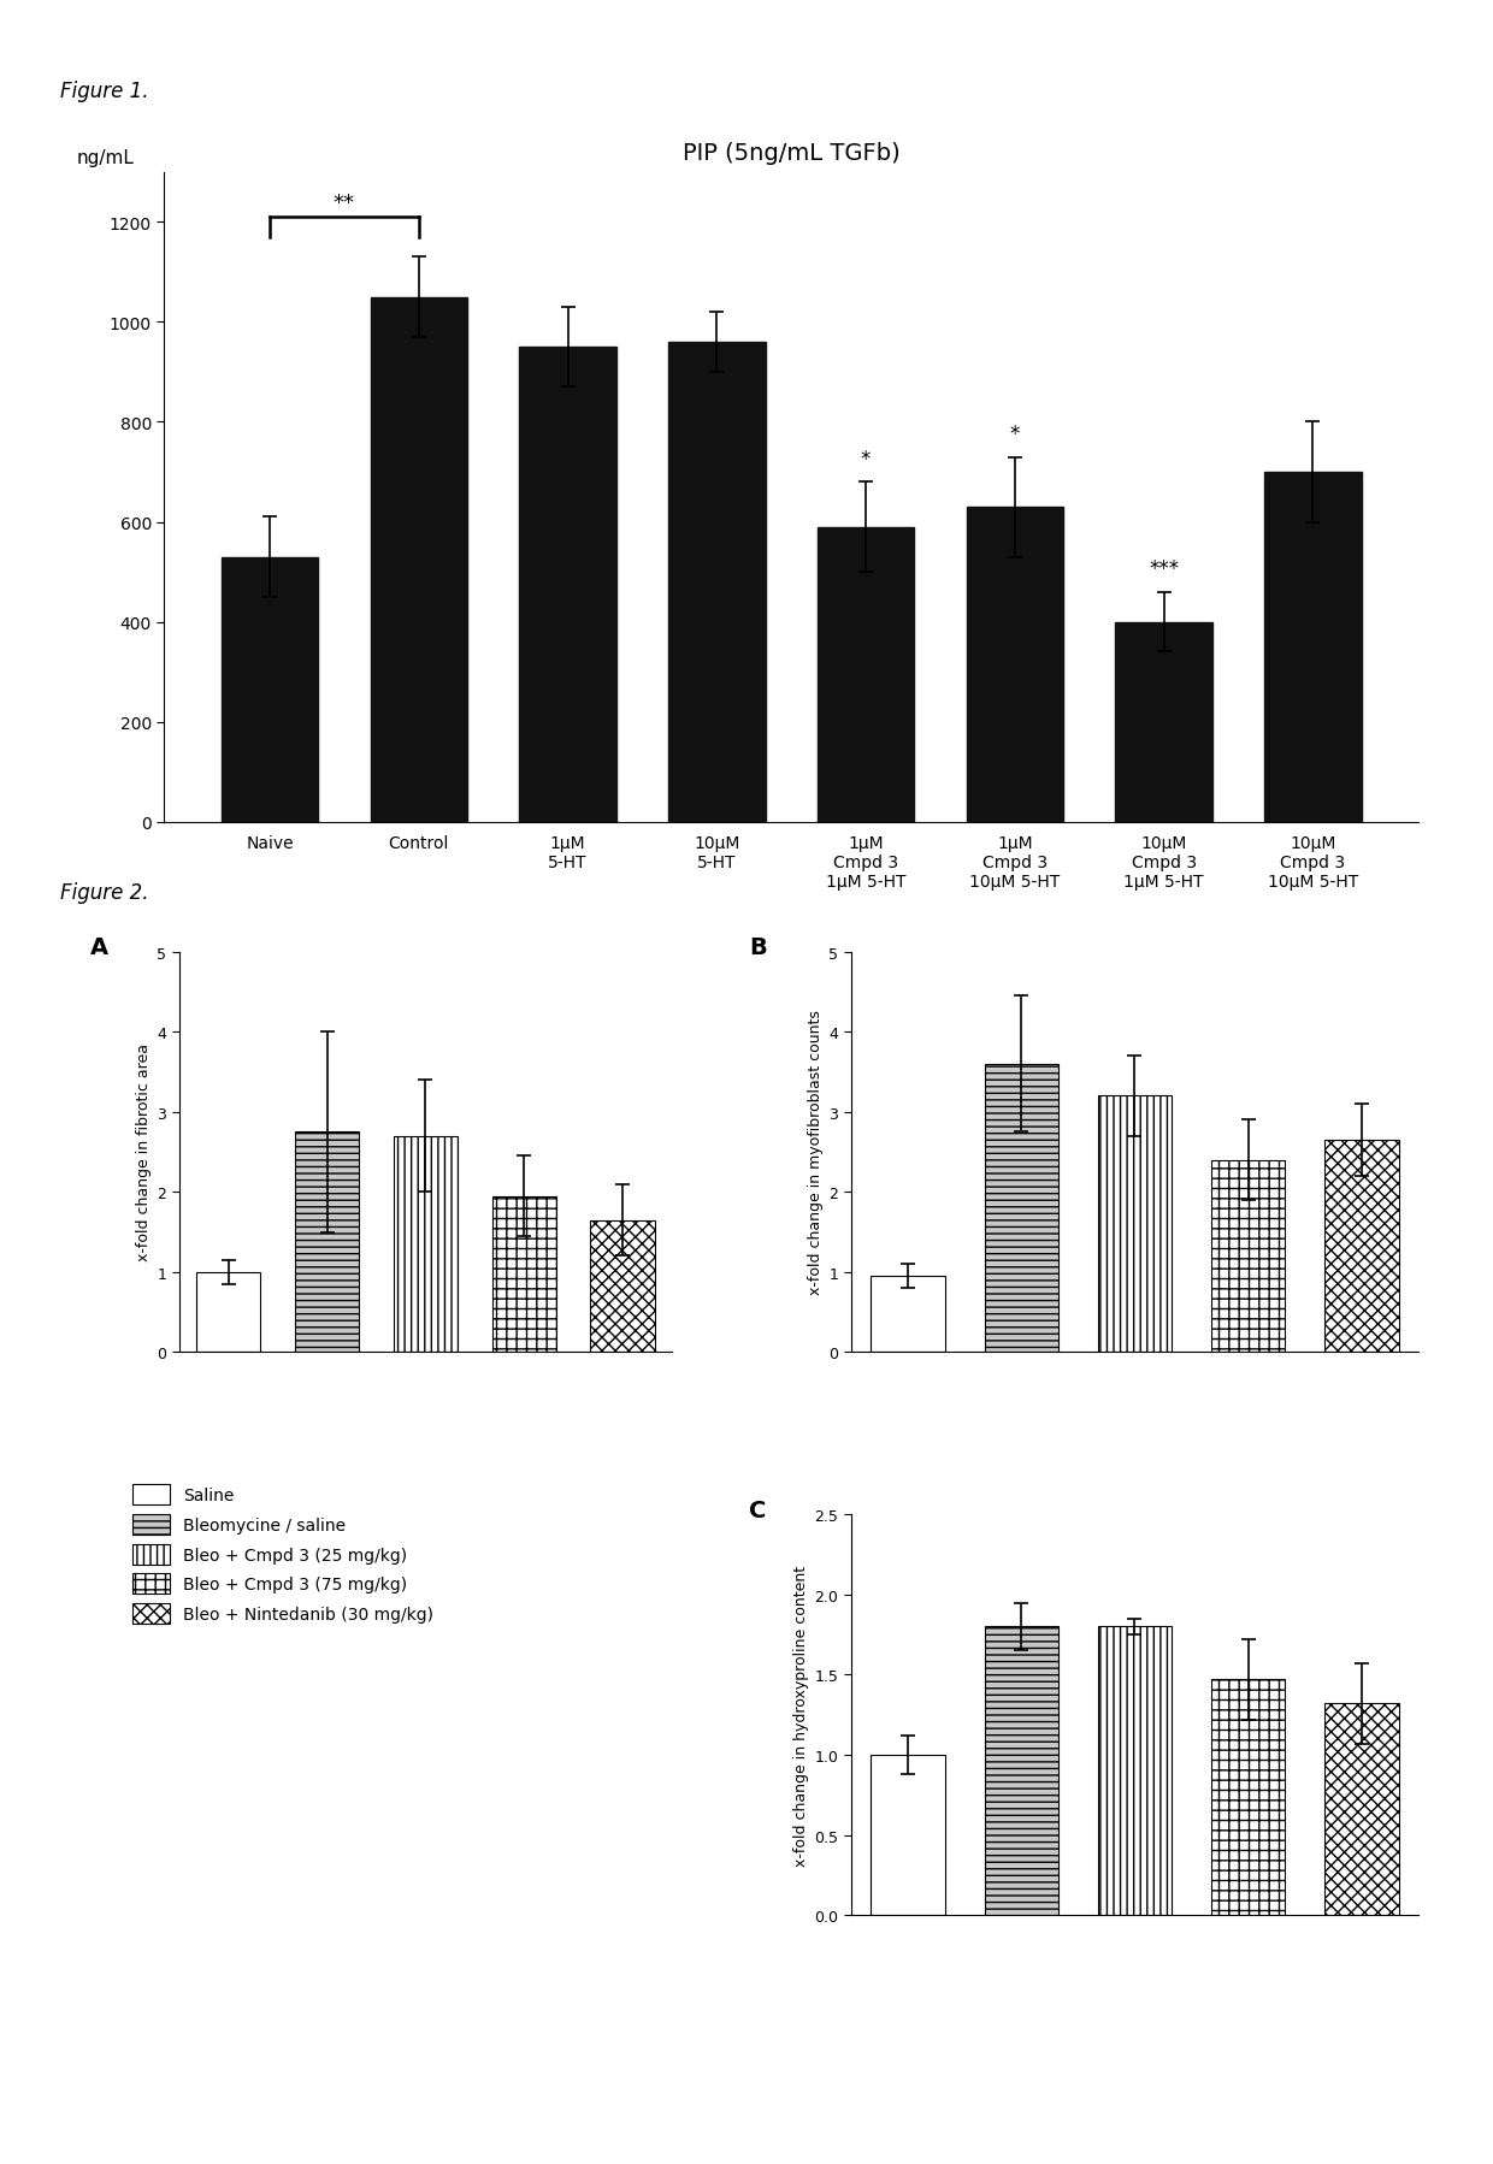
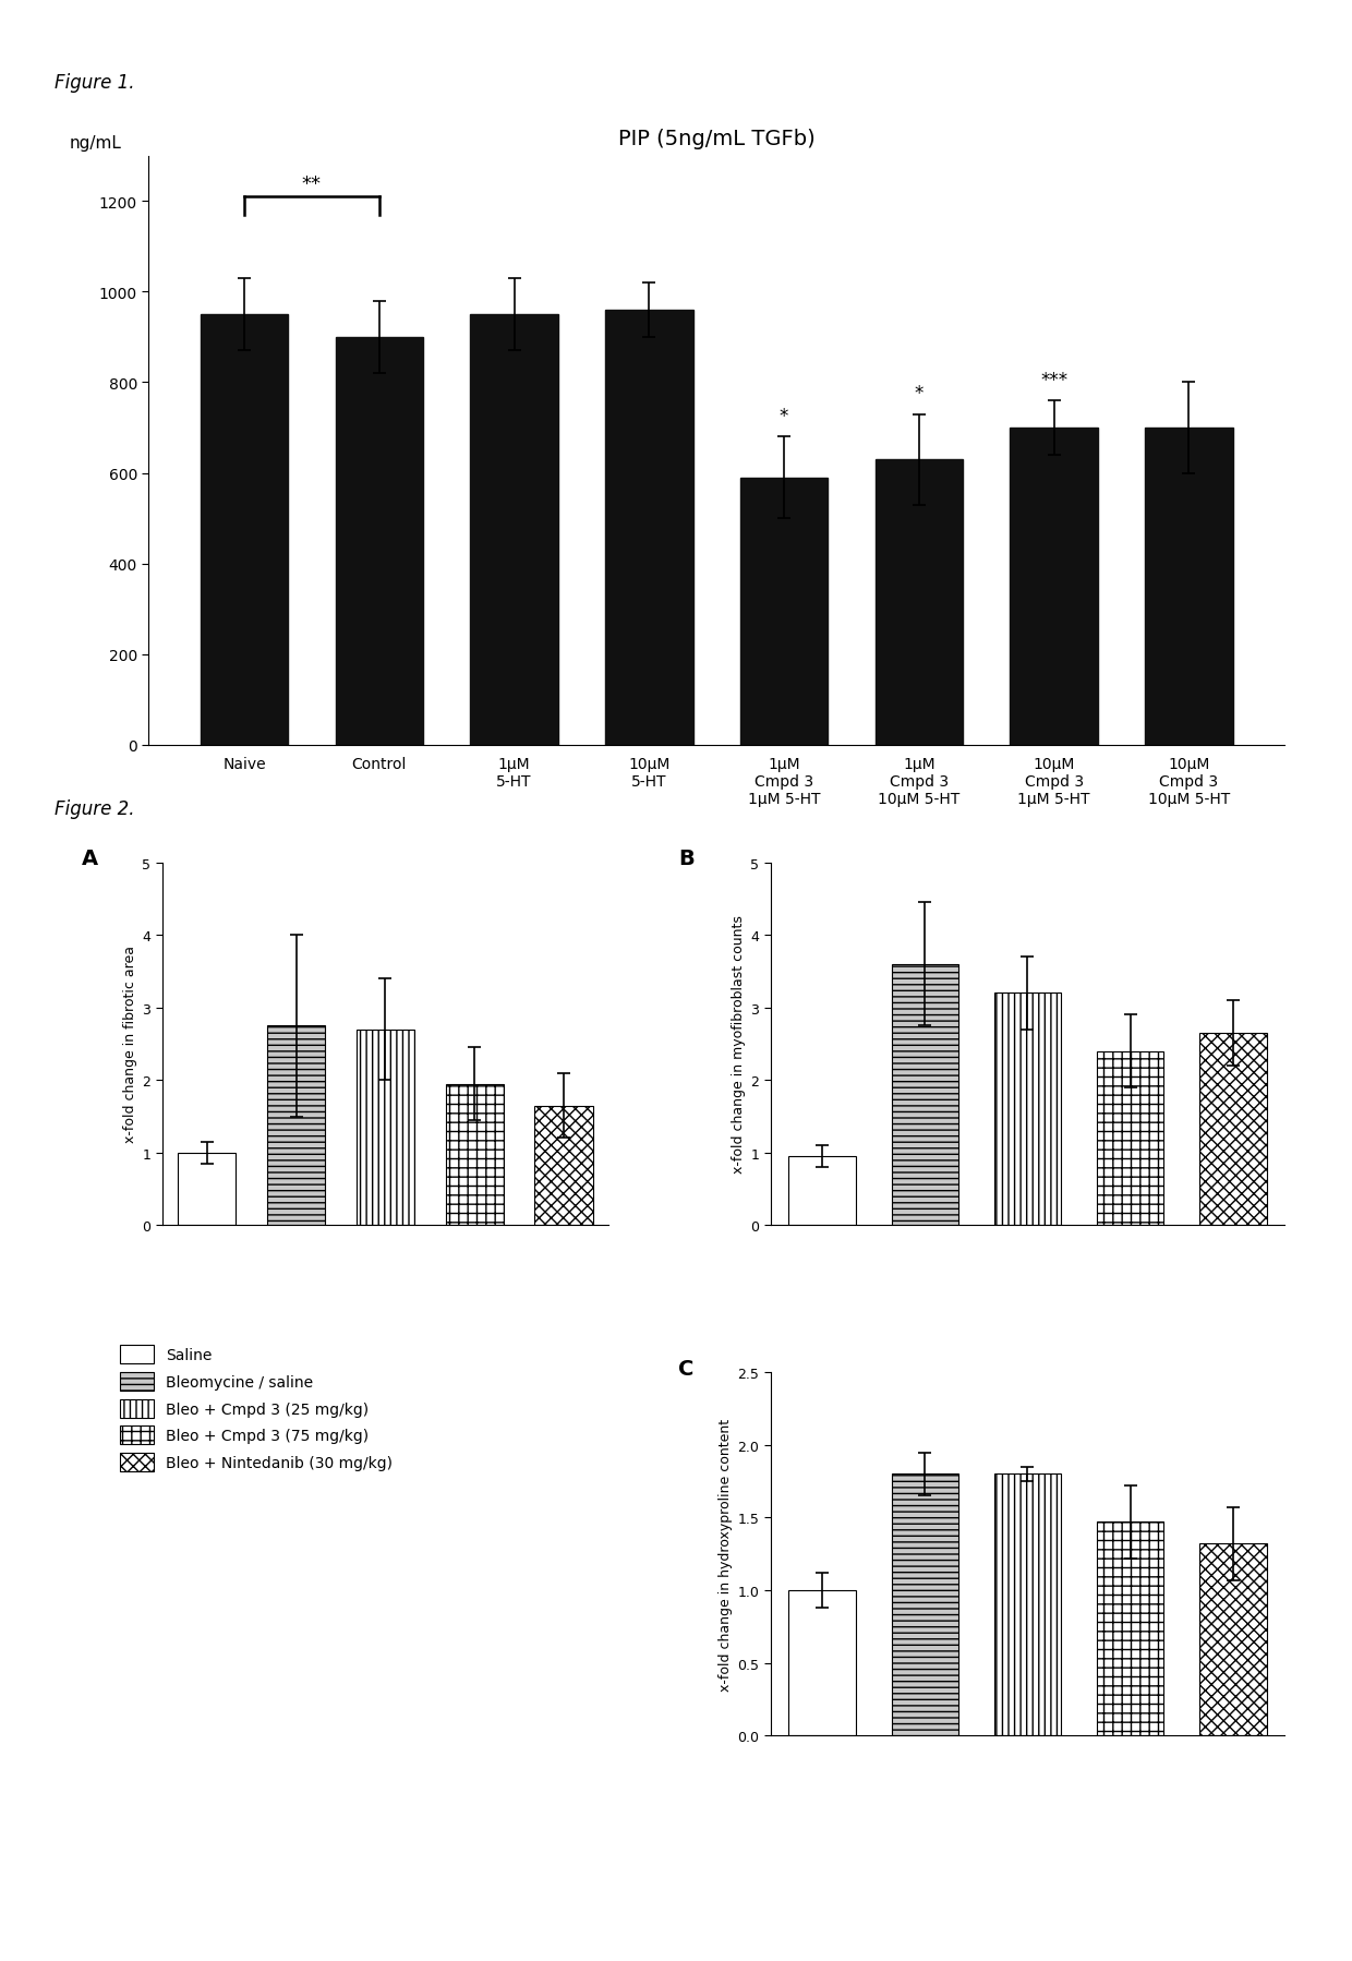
PIP (5ng/mL TGFb)/Naive: 530 -> 950
PIP (5ng/mL TGFb)/Control: 1050 -> 900
PIP (5ng/mL TGFb)/10μM Cmpd 3 1μM 5-HT: 400 -> 700
